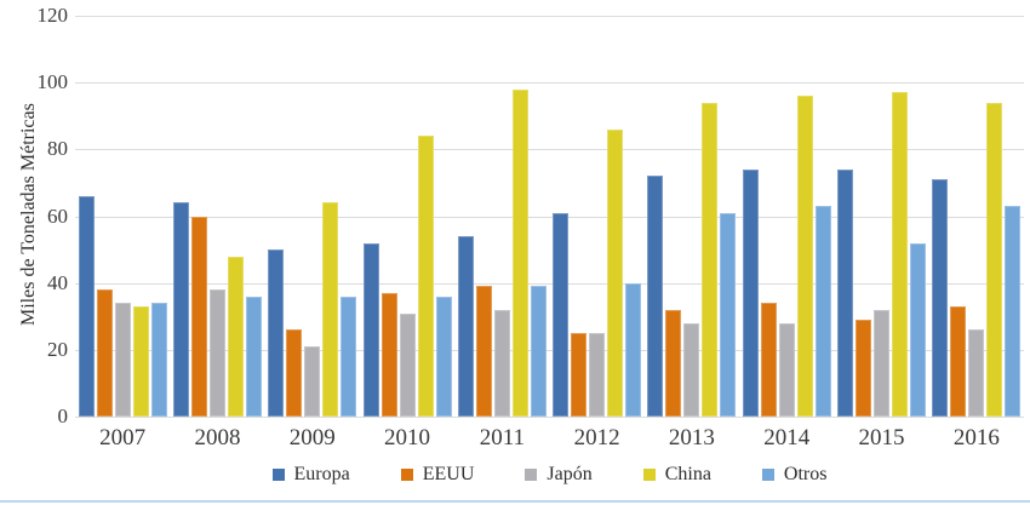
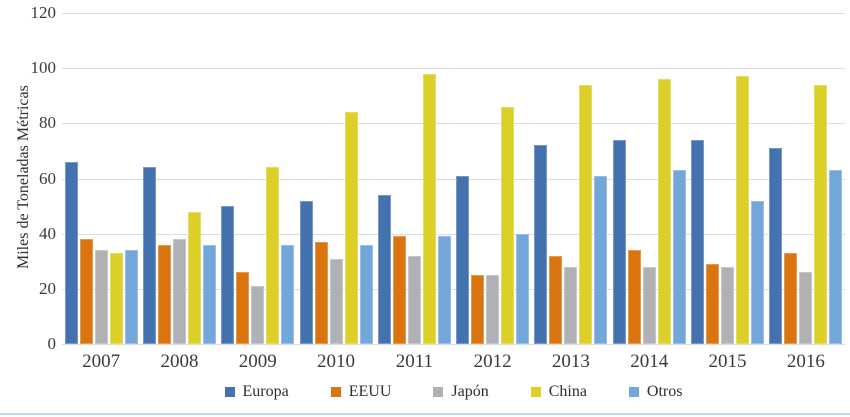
EEUU/2008: 60 -> 36
Japón/2015: 32 -> 28
